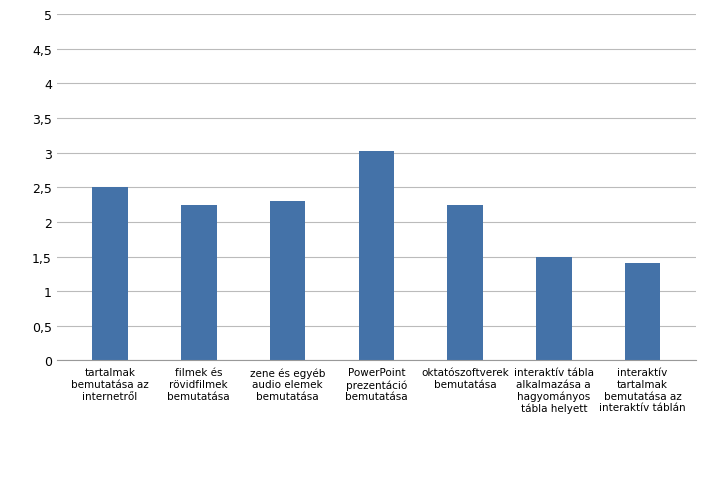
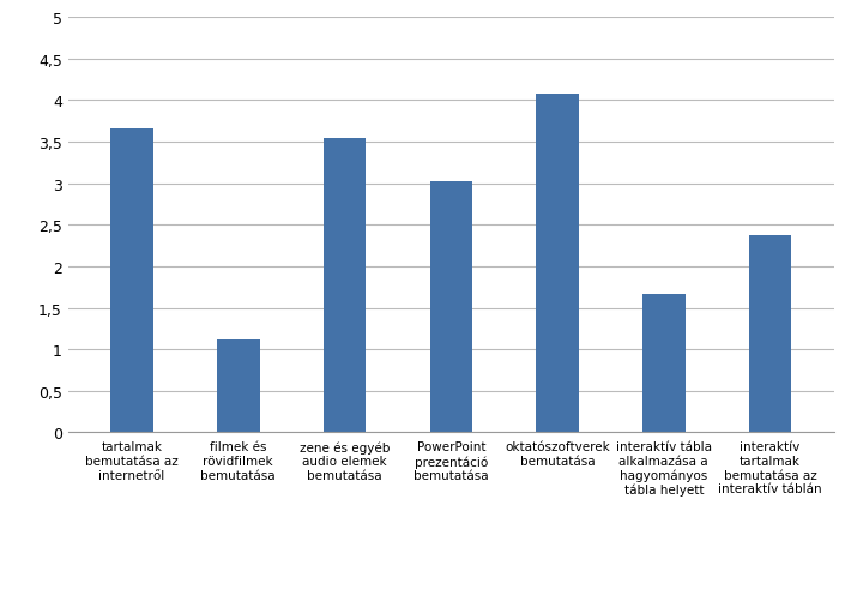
tartalmak bemutatása az internetről: 2,50 -> 3,66
filmek és rövidfilmek bemutatása: 2,25 -> 1,12
zene és egyéb audio elemek bemutatása: 2,30 -> 3,54
oktatószoftverek bemutatása: 2,25 -> 4,08
interaktív tábla alkalmazása a hagyományos tábla helyett: 1,50 -> 1,66
interaktív tartalmak bemutatása az interaktív táblán: 1,40 -> 2,38
